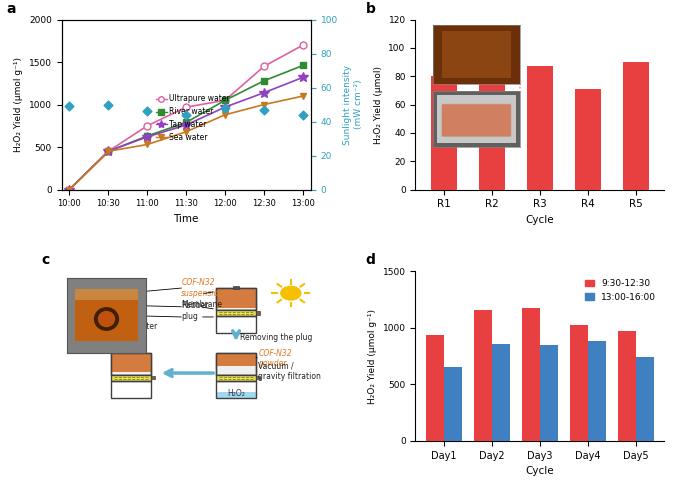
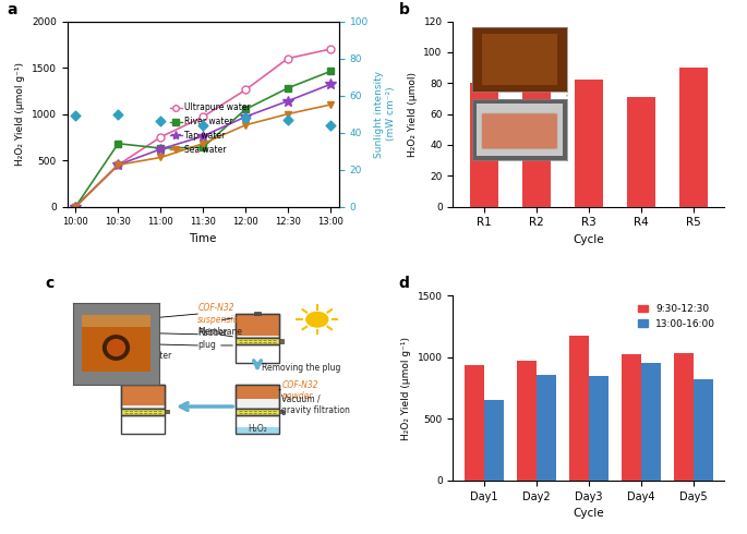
River water/10:30: 450 -> 680
River water/11:30: 790 -> 640
Ultrapure water/12:00: 1050 -> 1260
Ultrapure water/12:30: 1450 -> 1600
R3: 87 -> 82
9:30-12:30/Day2: 1160 -> 970
13:00-16:00/Day4: 880 -> 950
9:30-12:30/Day5: 980 -> 1030
13:00-16:00/Day5: 740 -> 820
